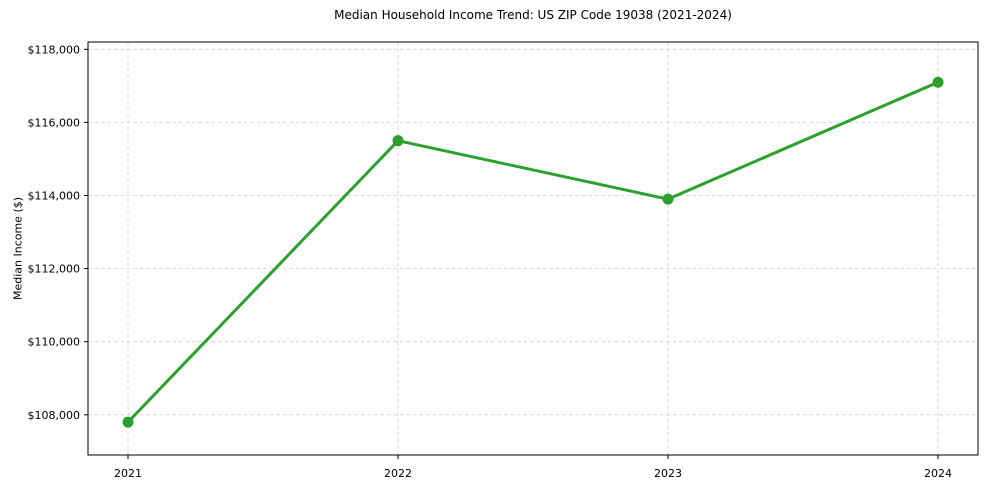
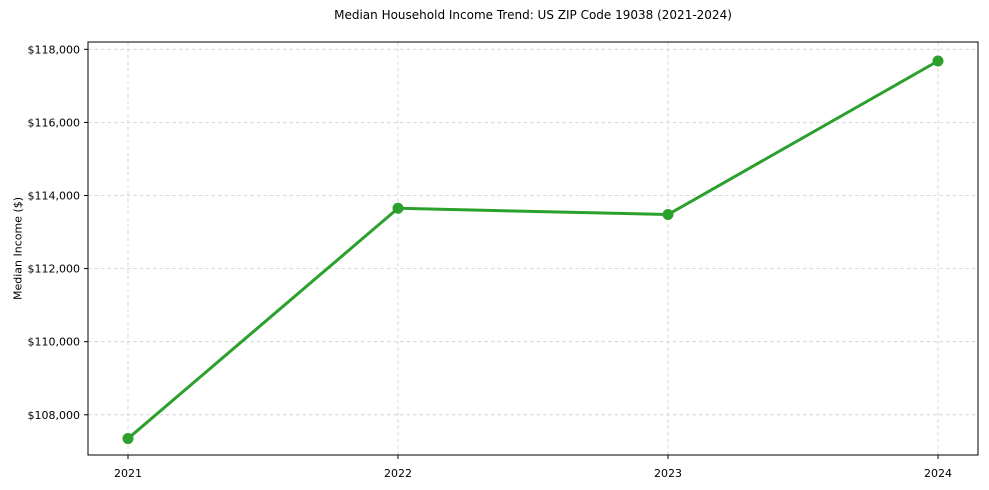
2021: $107800 -> $107400
2022: $115500 -> $113600
2023: $113900 -> $113500
2024: $117100 -> $117700
